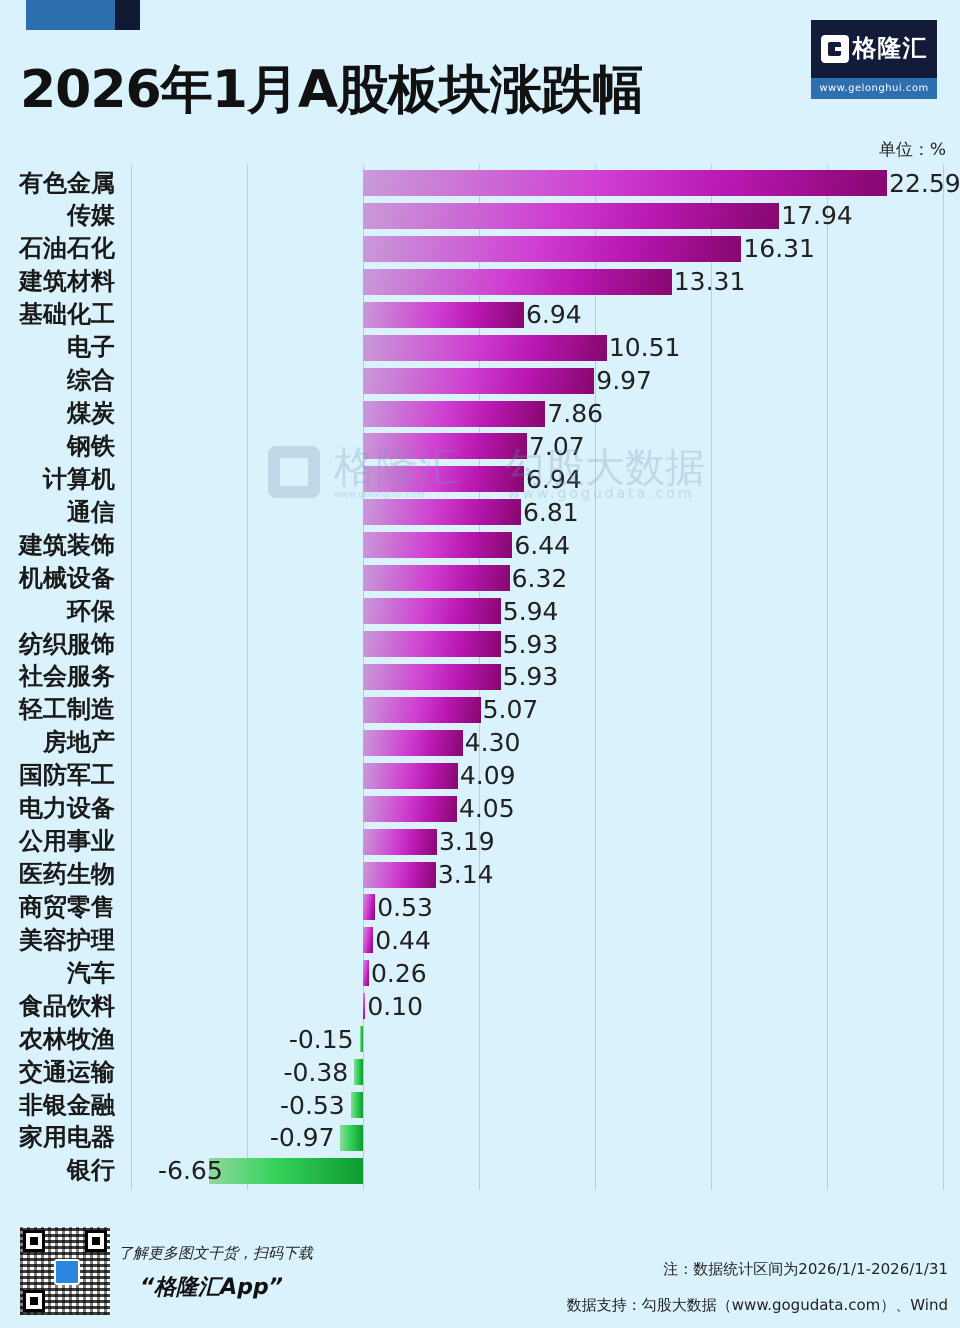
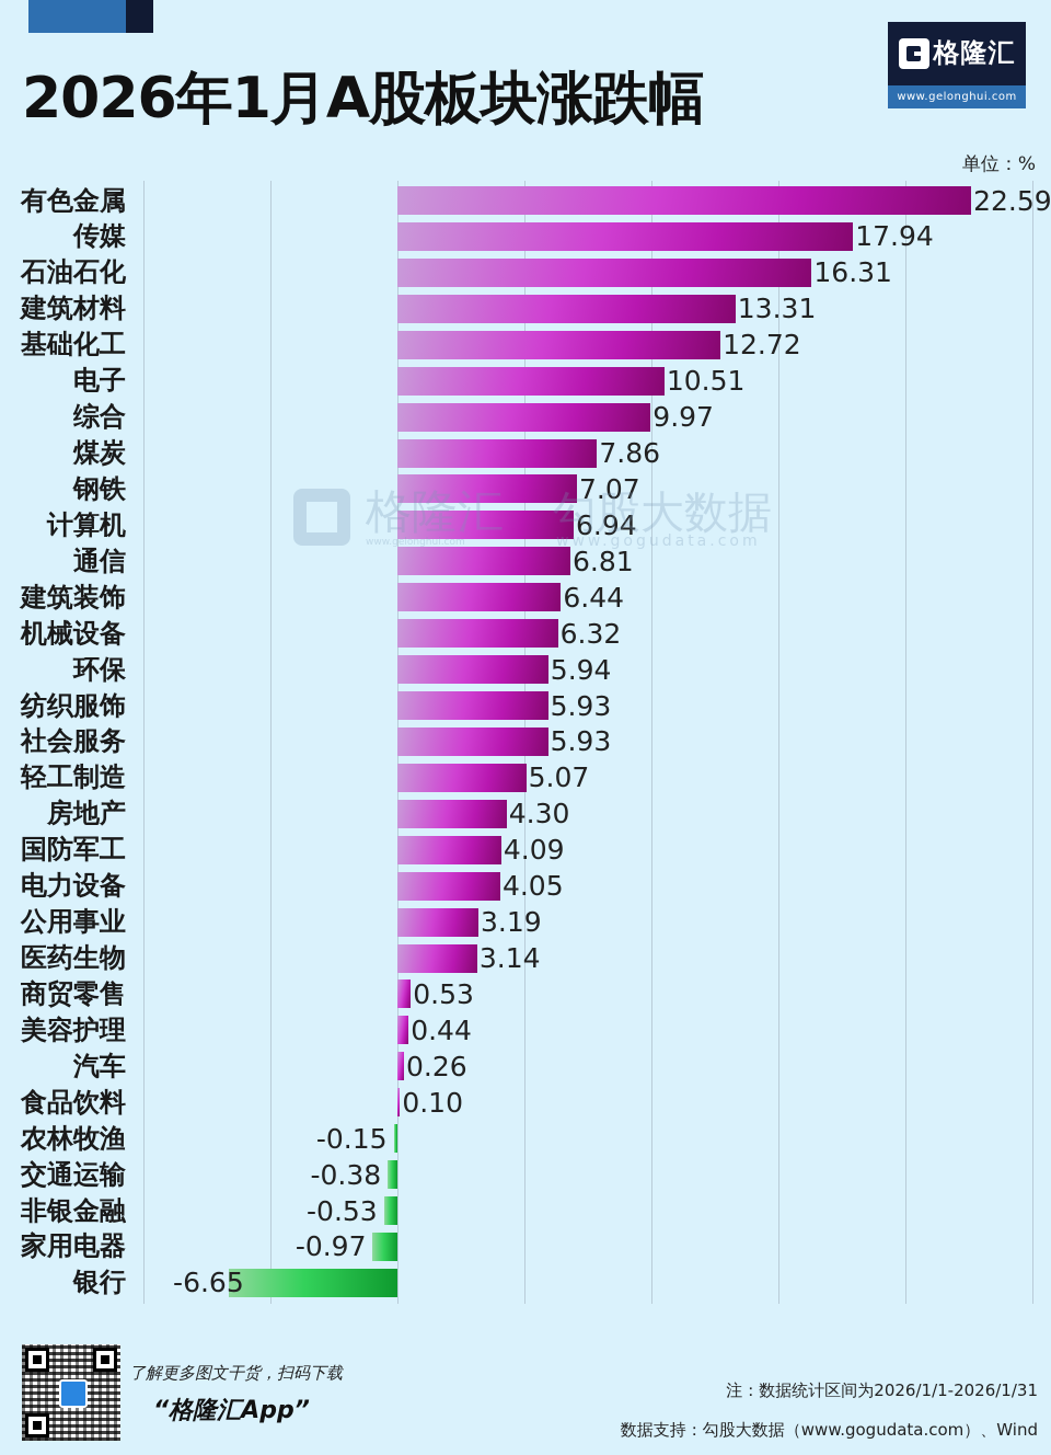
基础化工: 6.94 -> 12.72
